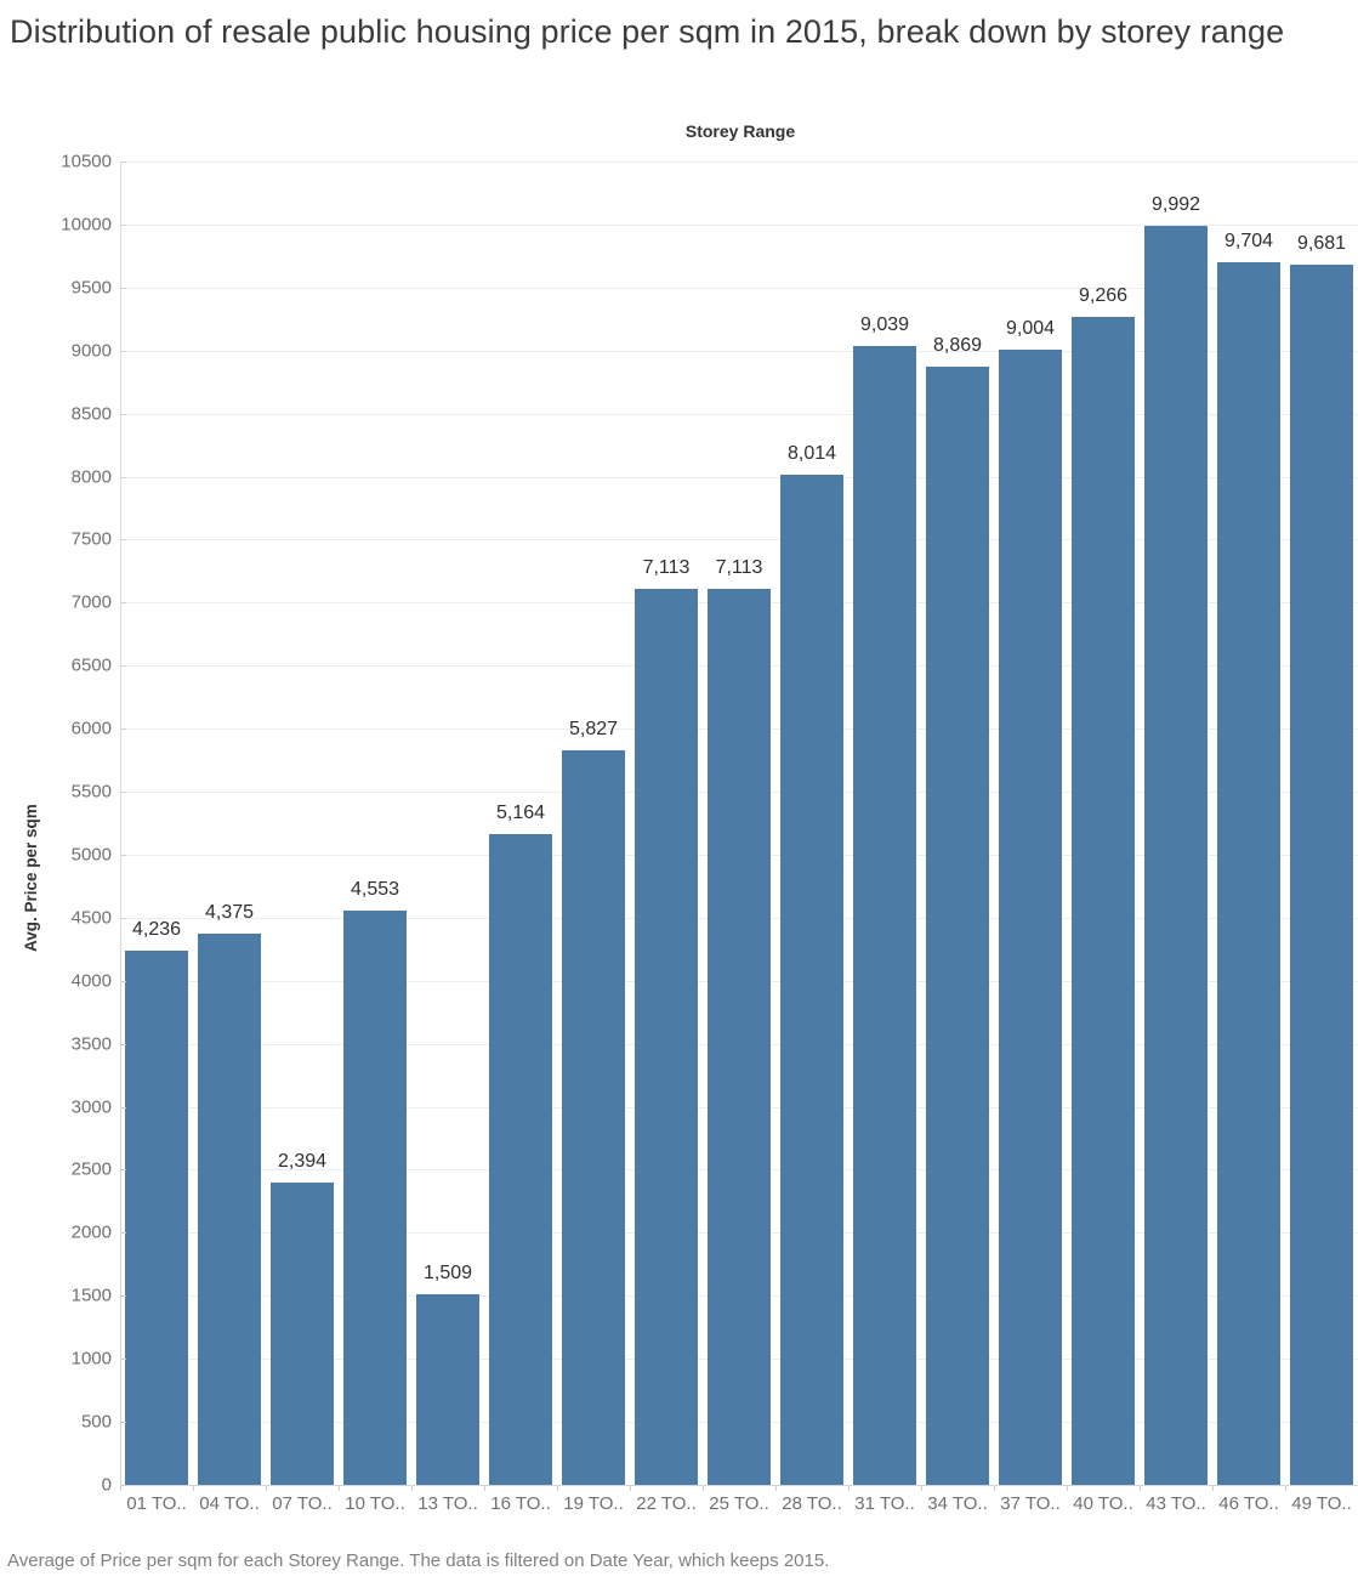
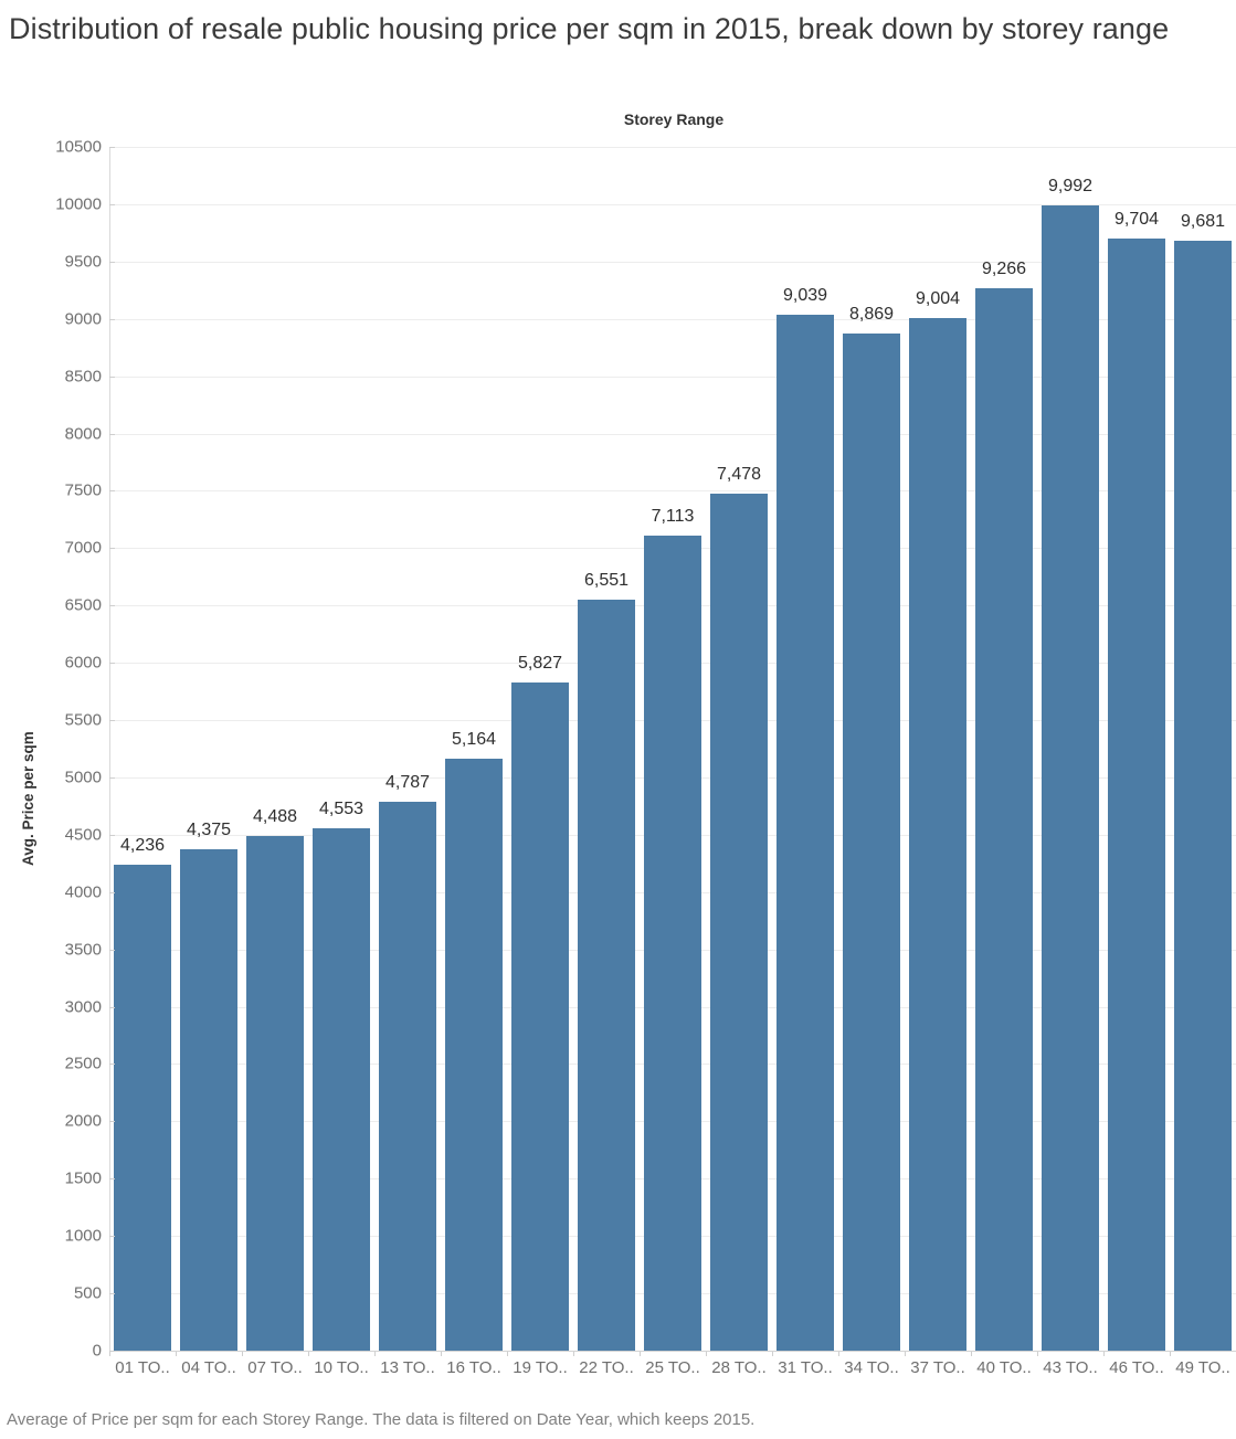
07 TO..: 2,394 -> 4,488
13 TO..: 1,509 -> 4,787
22 TO..: 7,113 -> 6,551
28 TO..: 8,014 -> 7,478
